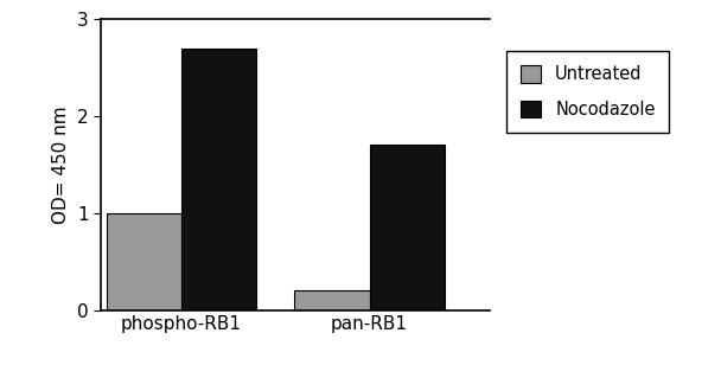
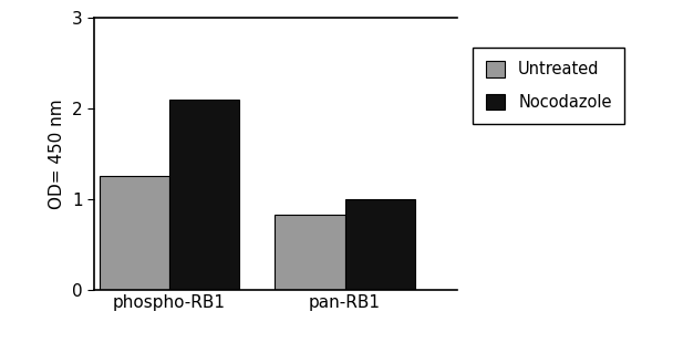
Untreated/phospho-RB1: 1.00 -> 1.25
Nocodazole/phospho-RB1: 2.7 -> 2.1
Untreated/pan-RB1: 0.20 -> 0.82
Nocodazole/pan-RB1: 1.7 -> 1.0
